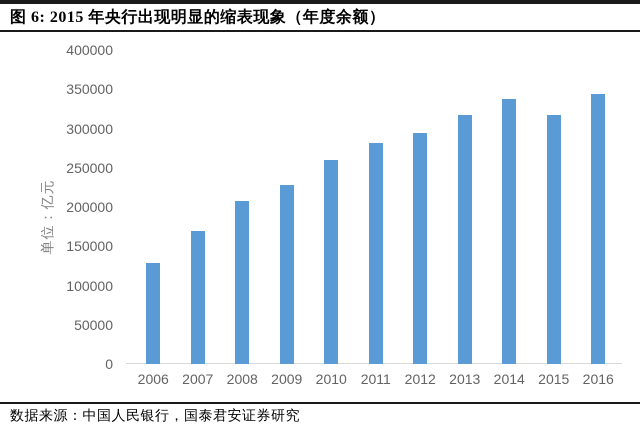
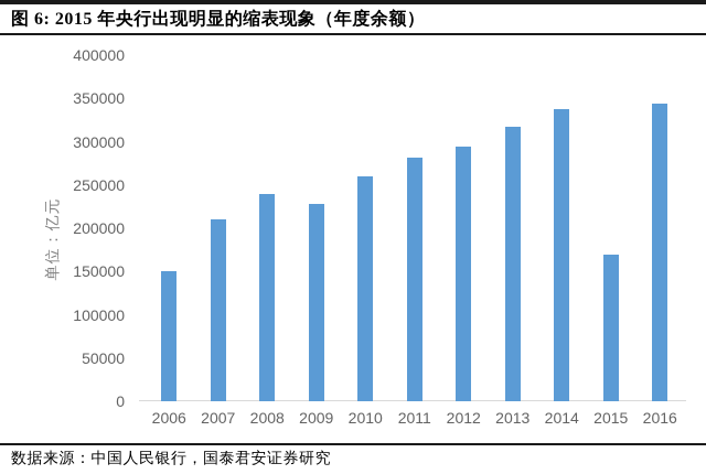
2006: 130000 -> 150000
2007: 170000 -> 210000
2008: 210000 -> 240000
2015: 320000 -> 170000
